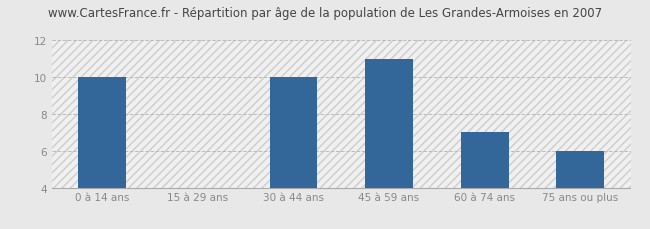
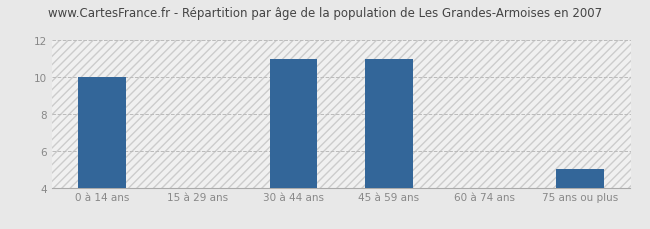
30 à 44 ans: 10 -> 11
60 à 74 ans: 7 -> 4
75 ans ou plus: 6 -> 5
